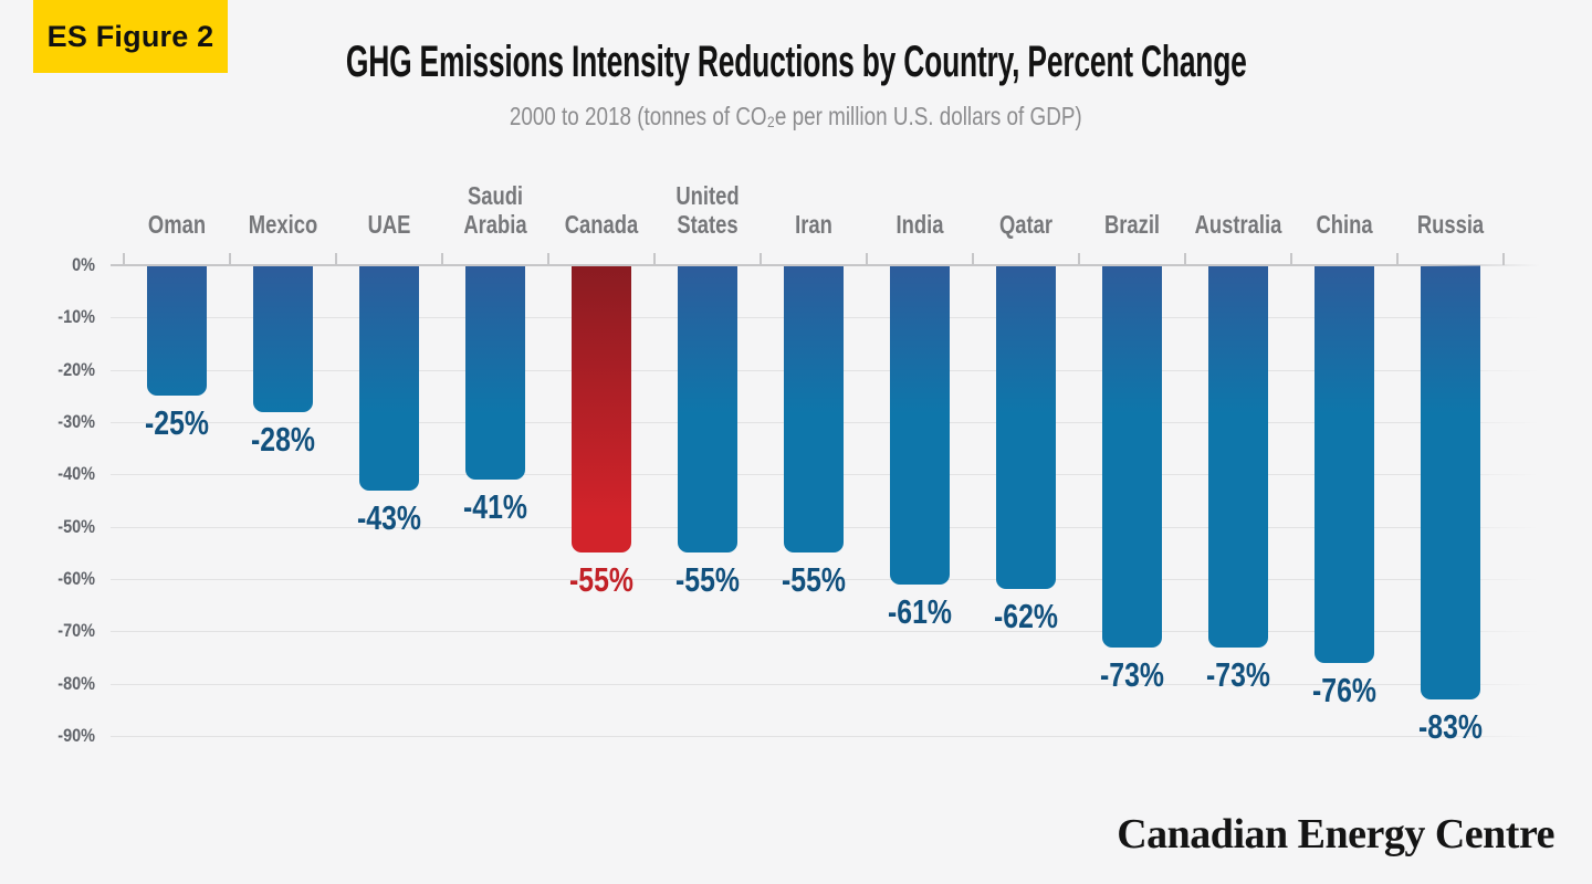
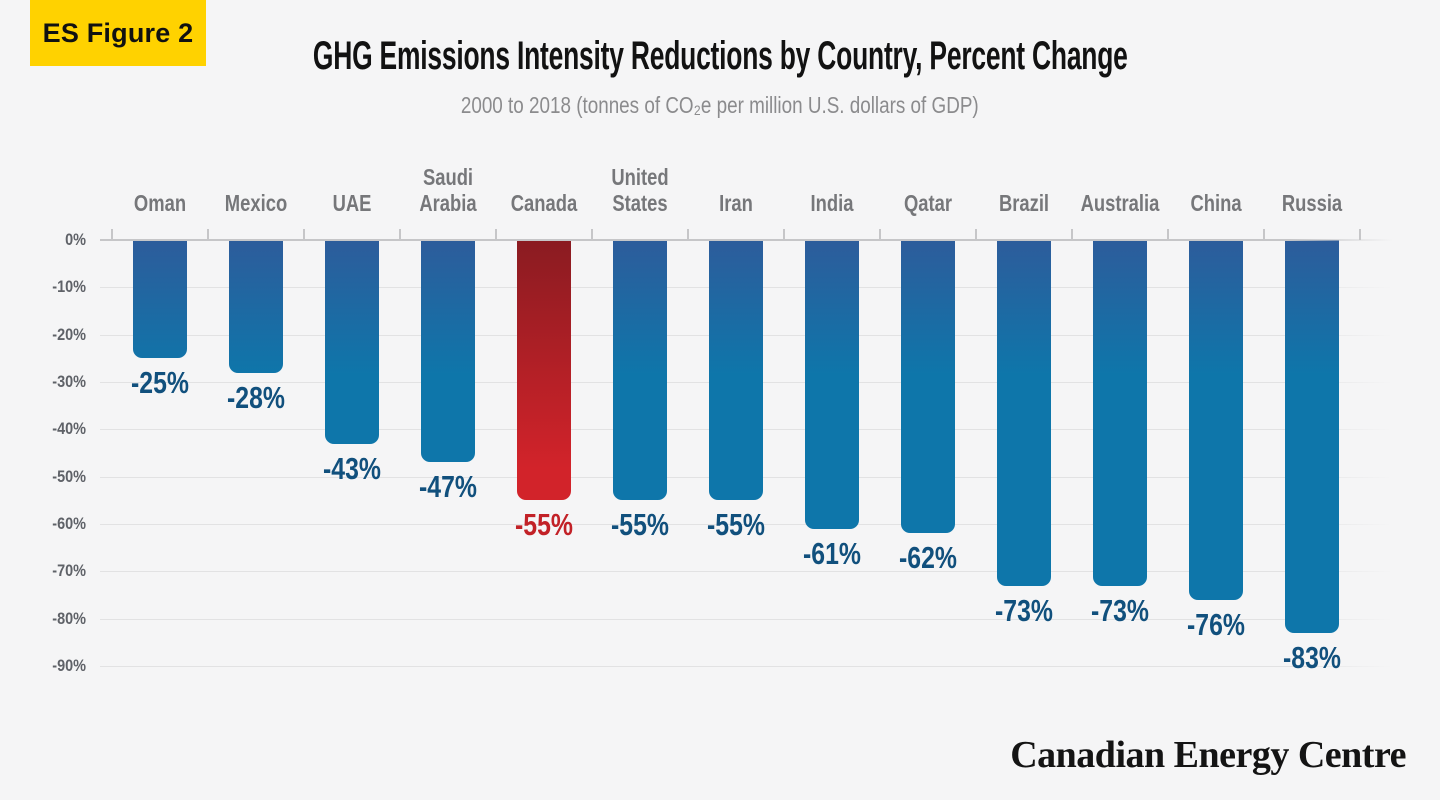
Saudi Arabia: -41% -> -47%
